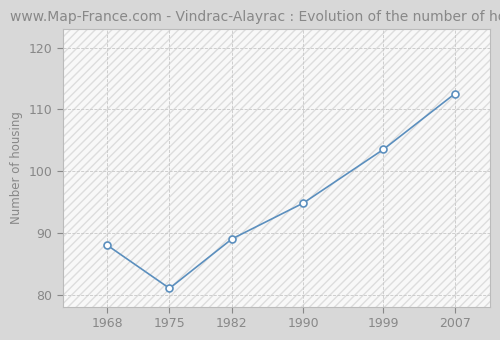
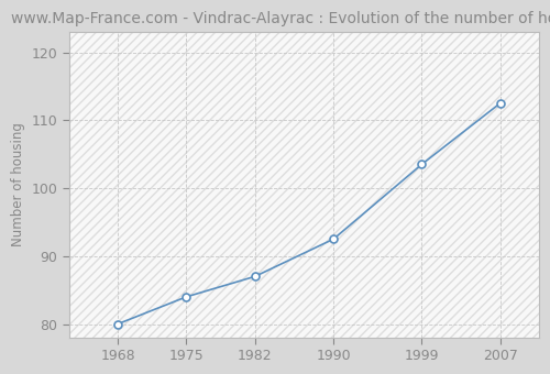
1968: 88.0 -> 80.0
1975: 81.0 -> 84.0
1982: 89.0 -> 87.0
1990: 94.8 -> 92.5
